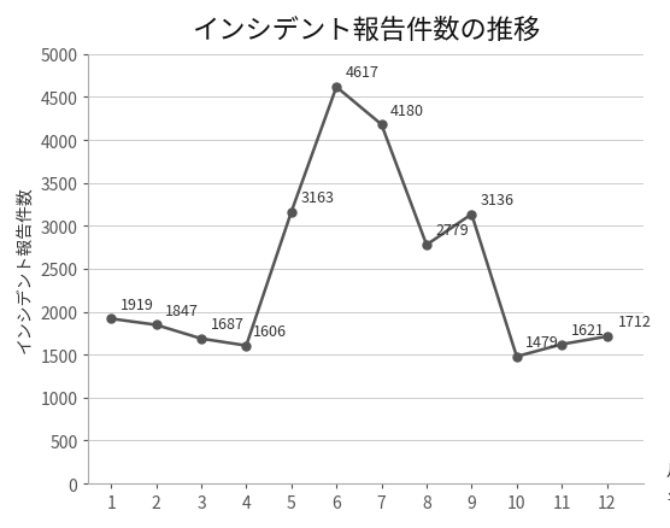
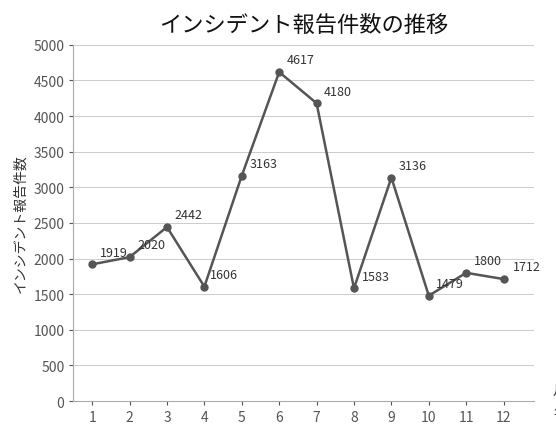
2: 1847 -> 2020
3: 1687 -> 2442
8: 2779 -> 1583
11: 1621 -> 1800
